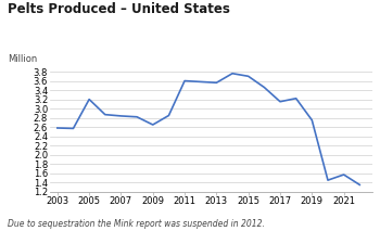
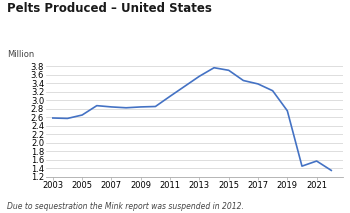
2005: 3.20 -> 2.65
2009: 2.65 -> 2.84
2011: 3.60 -> 3.09
2017: 3.15 -> 3.38
